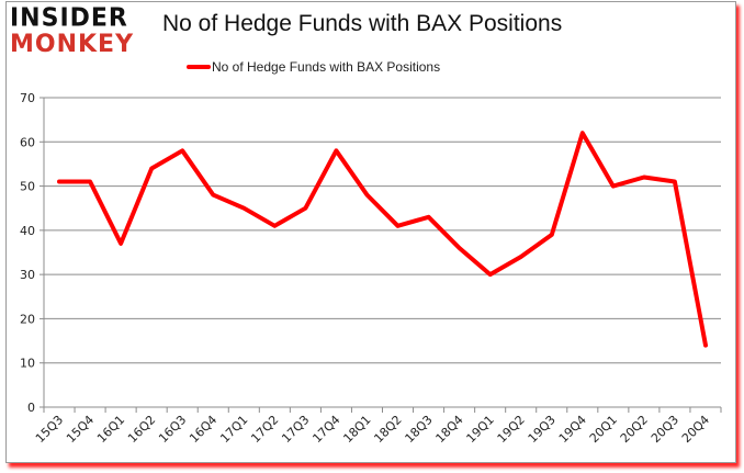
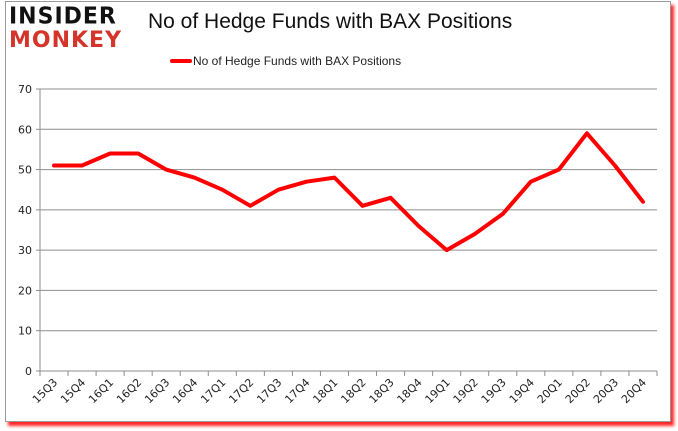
16Q1: 37 -> 54
16Q3: 58 -> 50
17Q4: 58 -> 47
19Q4: 62 -> 47
20Q2: 52 -> 59
20Q4: 14 -> 42
